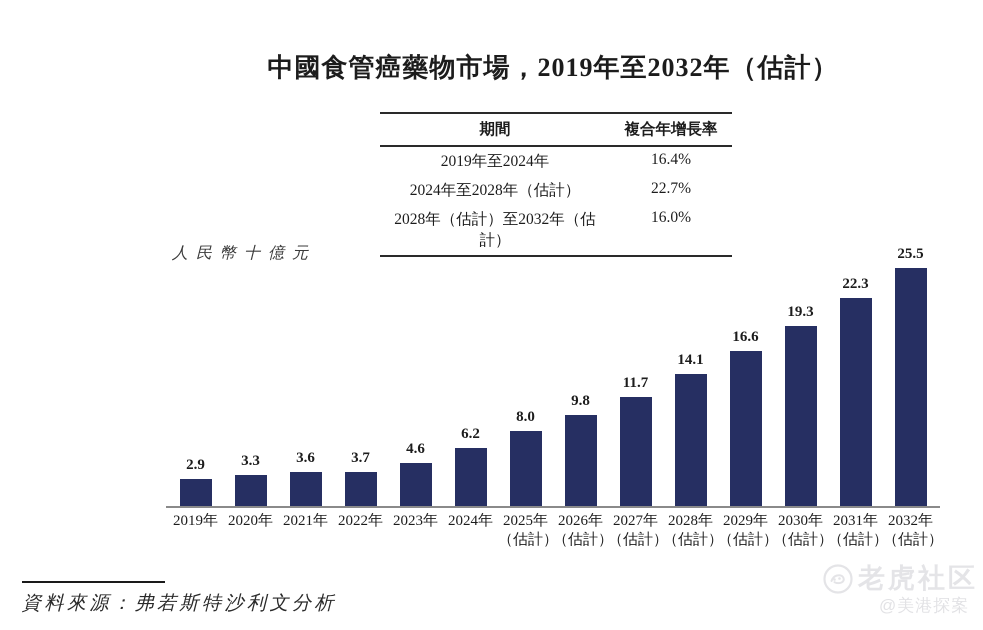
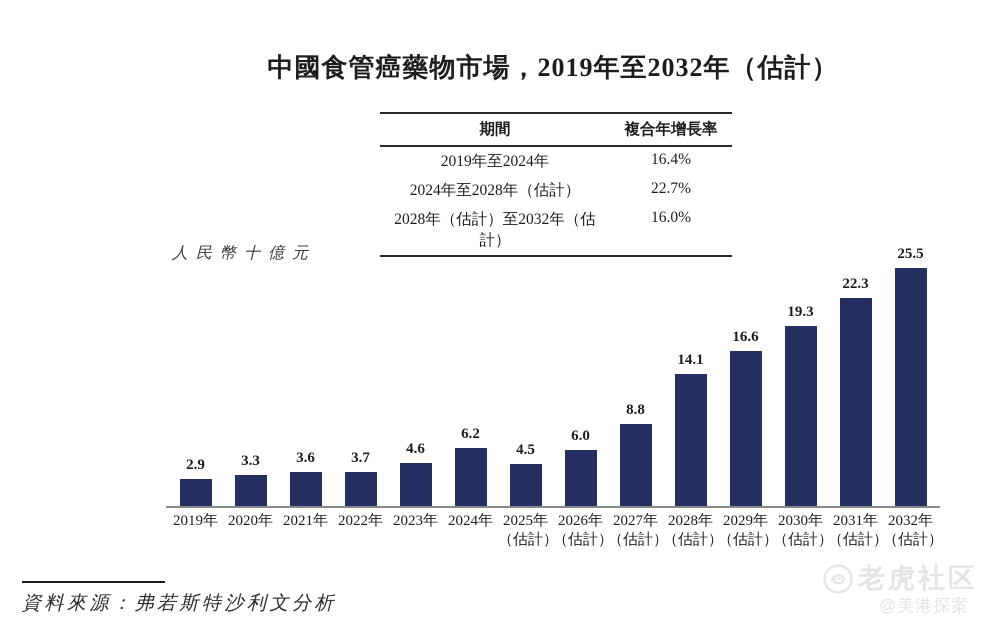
2025年: 8.0 -> 4.5
2026年: 9.8 -> 6.0
2027年: 11.7 -> 8.8
